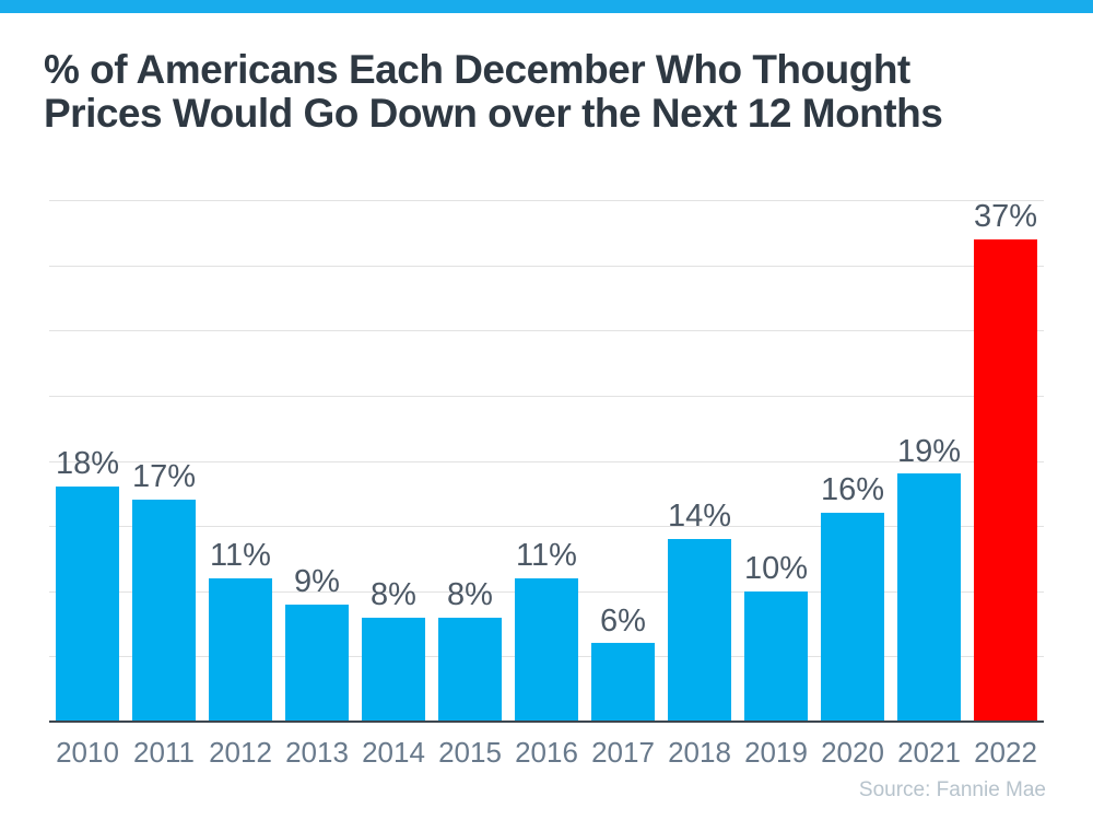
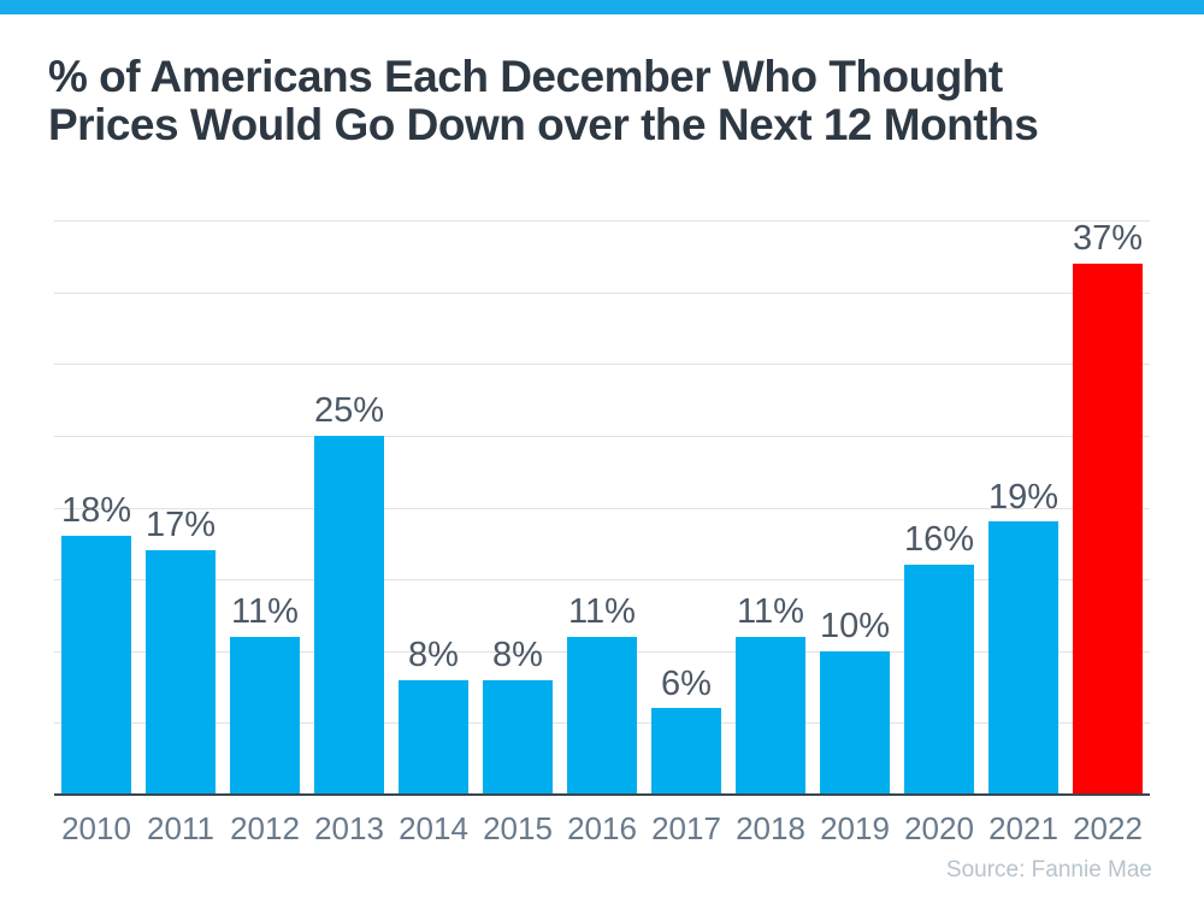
2013: 9% -> 25%
2018: 14% -> 11%
